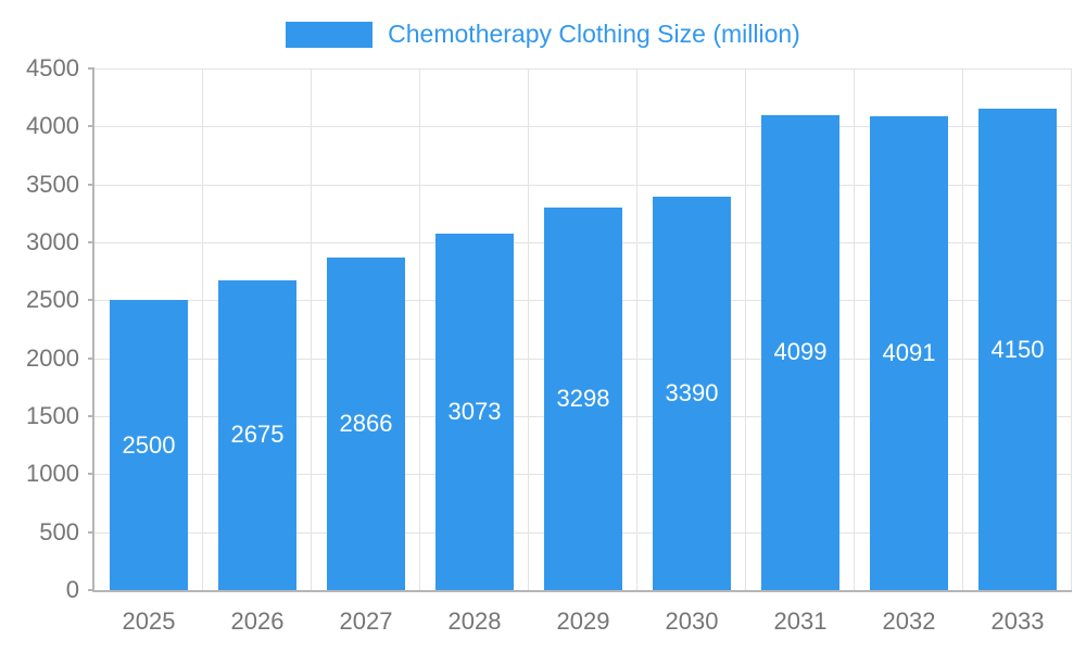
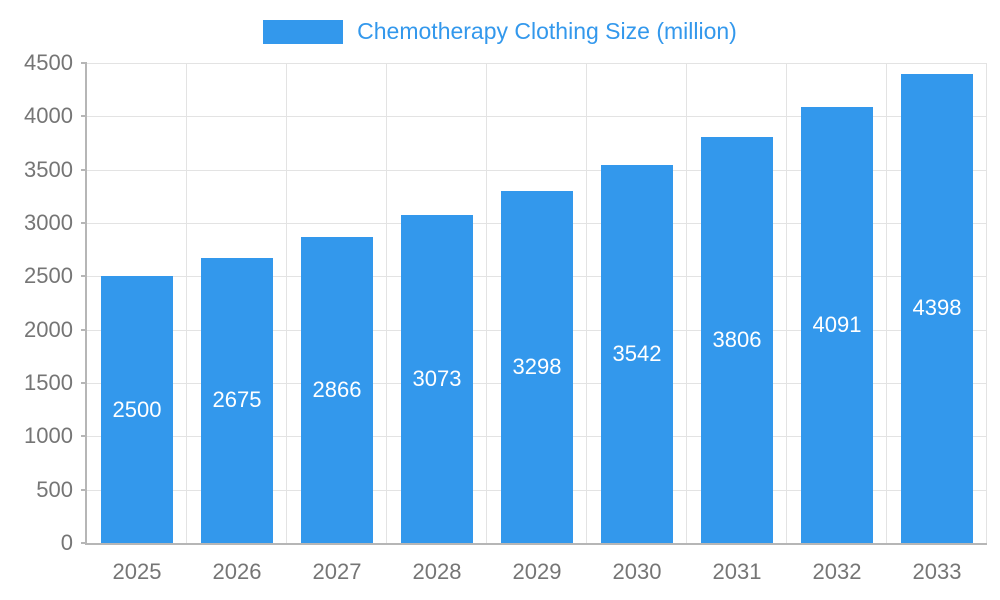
2030: 3390 -> 3542
2031: 4099 -> 3806
2033: 4150 -> 4398
